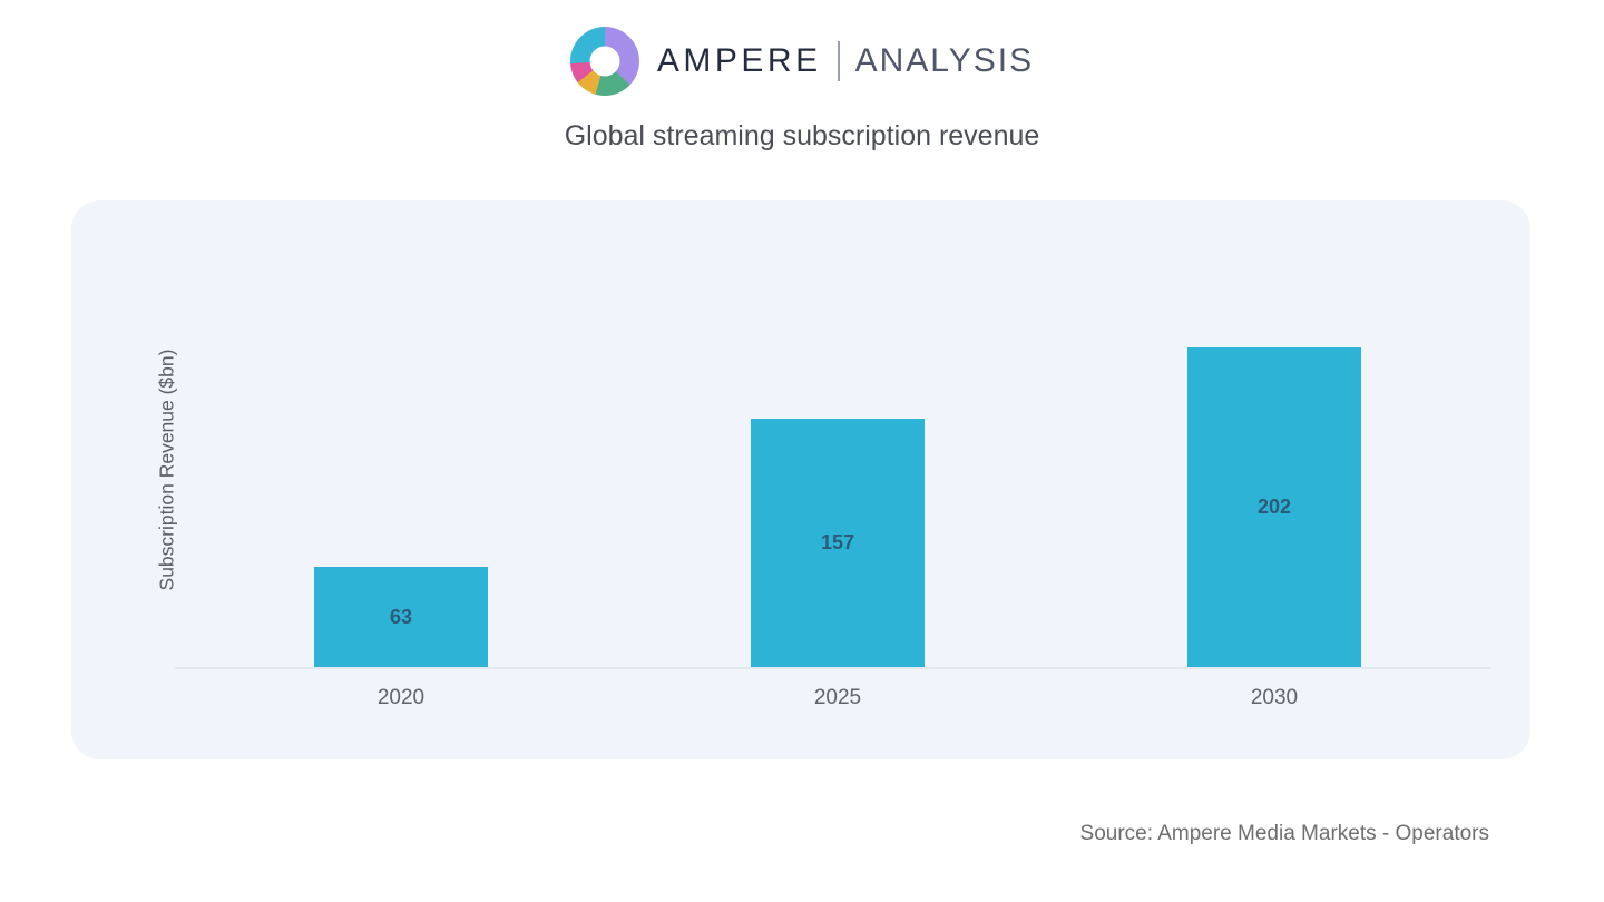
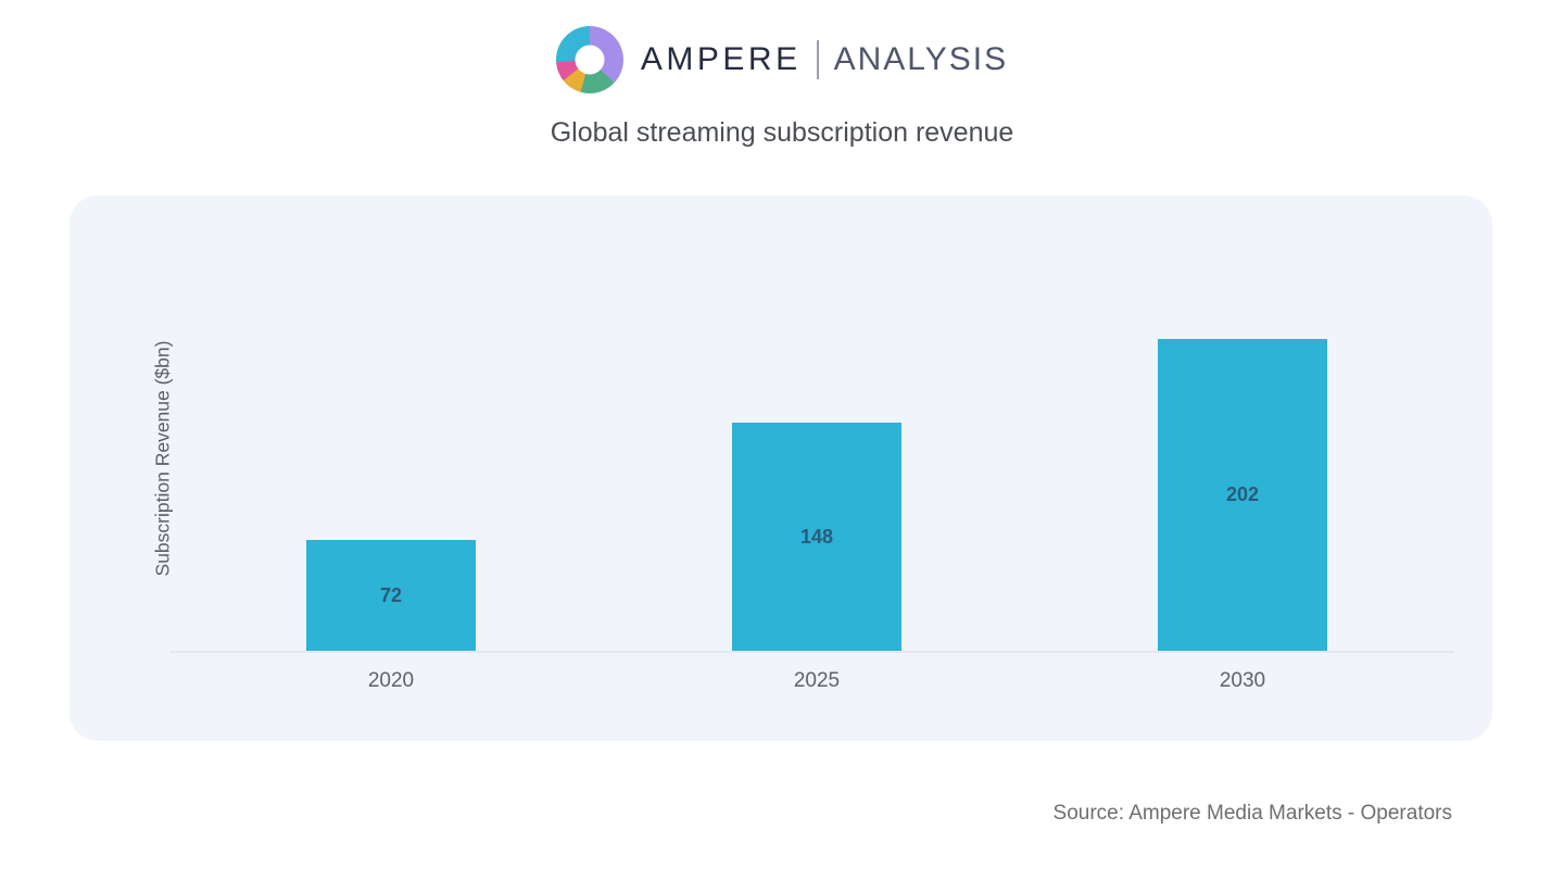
2020: 63 -> 72
2025: 157 -> 148
